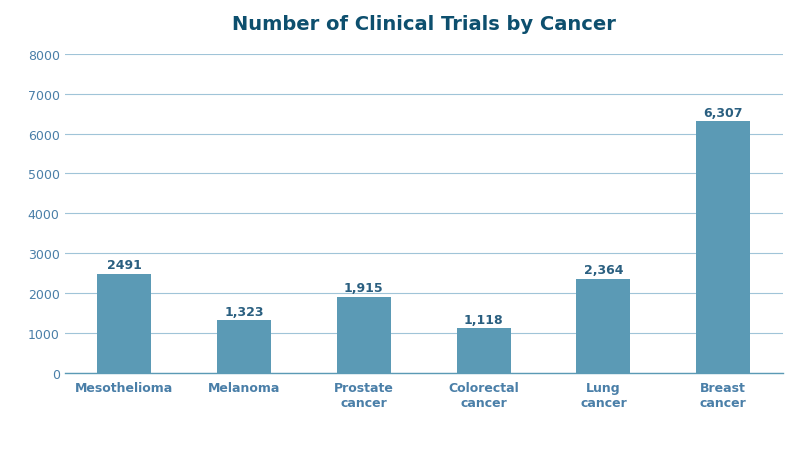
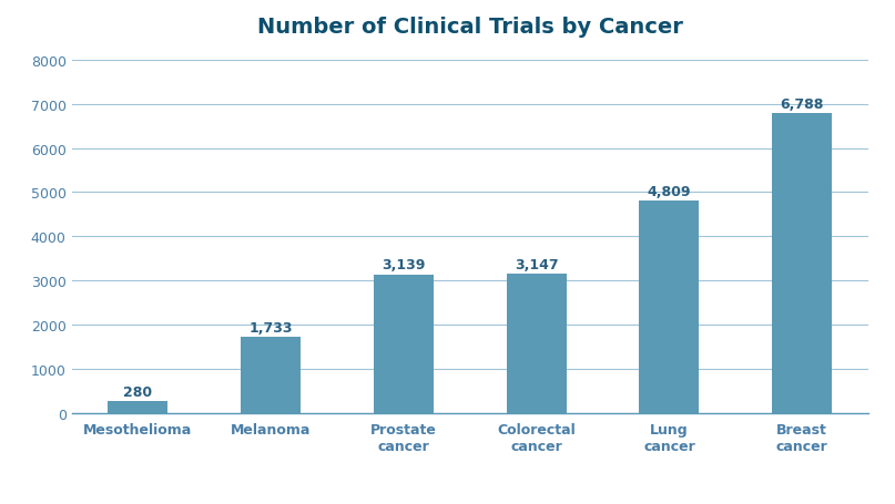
Mesothelioma: 2491 -> 280
Melanoma: 1,323 -> 1,733
Prostate cancer: 1,915 -> 3,139
Colorectal cancer: 1,118 -> 3,147
Lung cancer: 2,364 -> 4,809
Breast cancer: 6,307 -> 6,788
